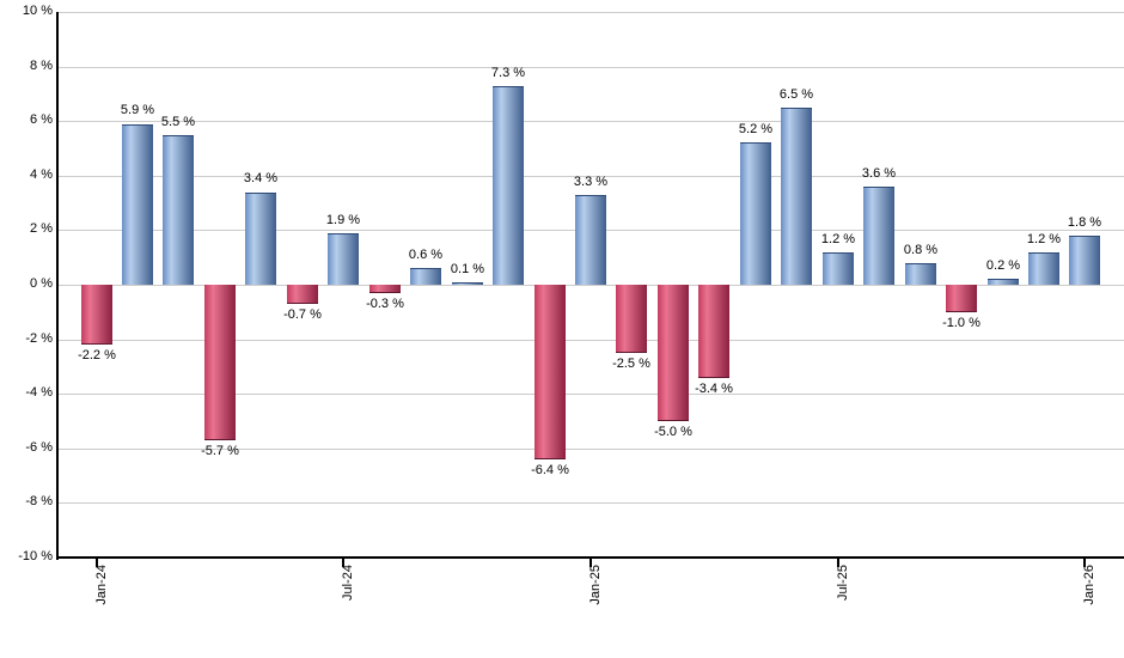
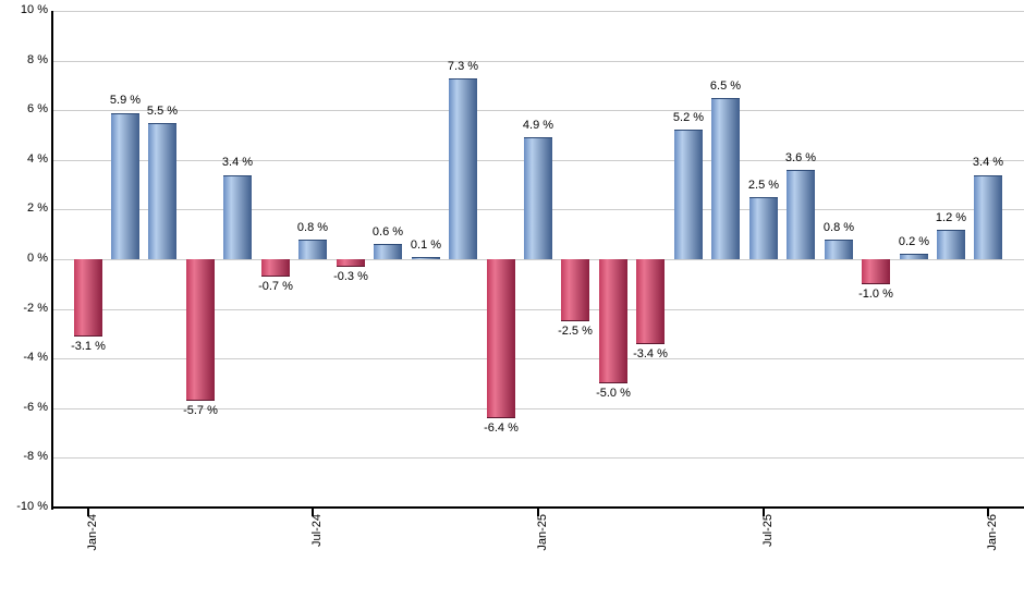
Jan-24: -2.2 -> -3.1
Jul-24: 1.9 -> 0.8
Jan-25: 3.3 -> 4.9
Jul-25: 1.2 -> 2.5
Jan-26: 1.8 -> 3.4
